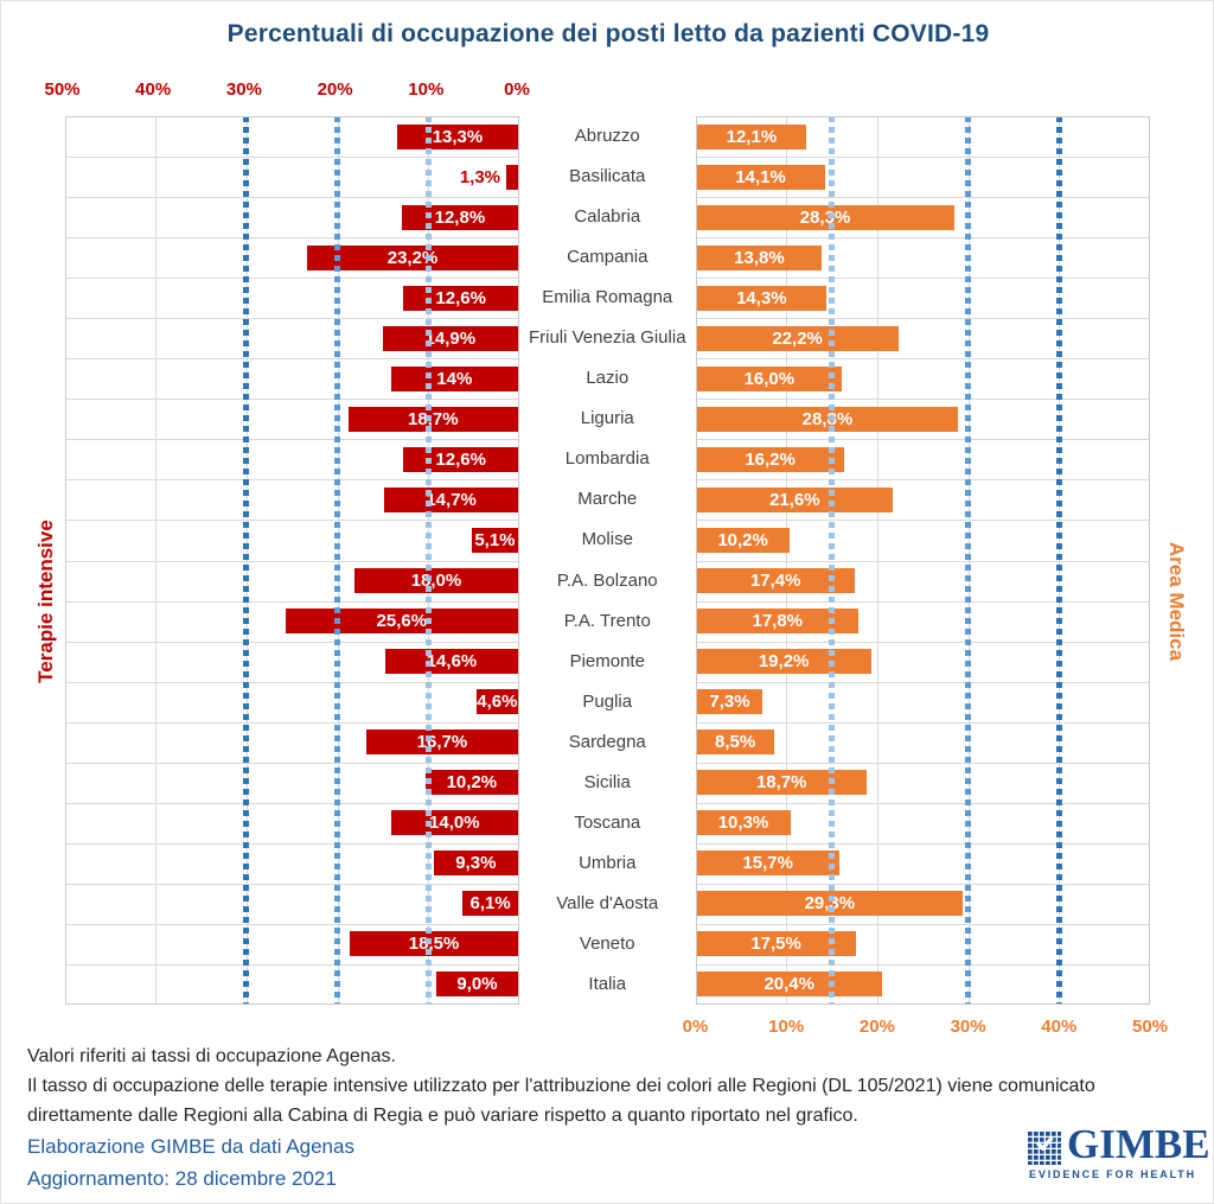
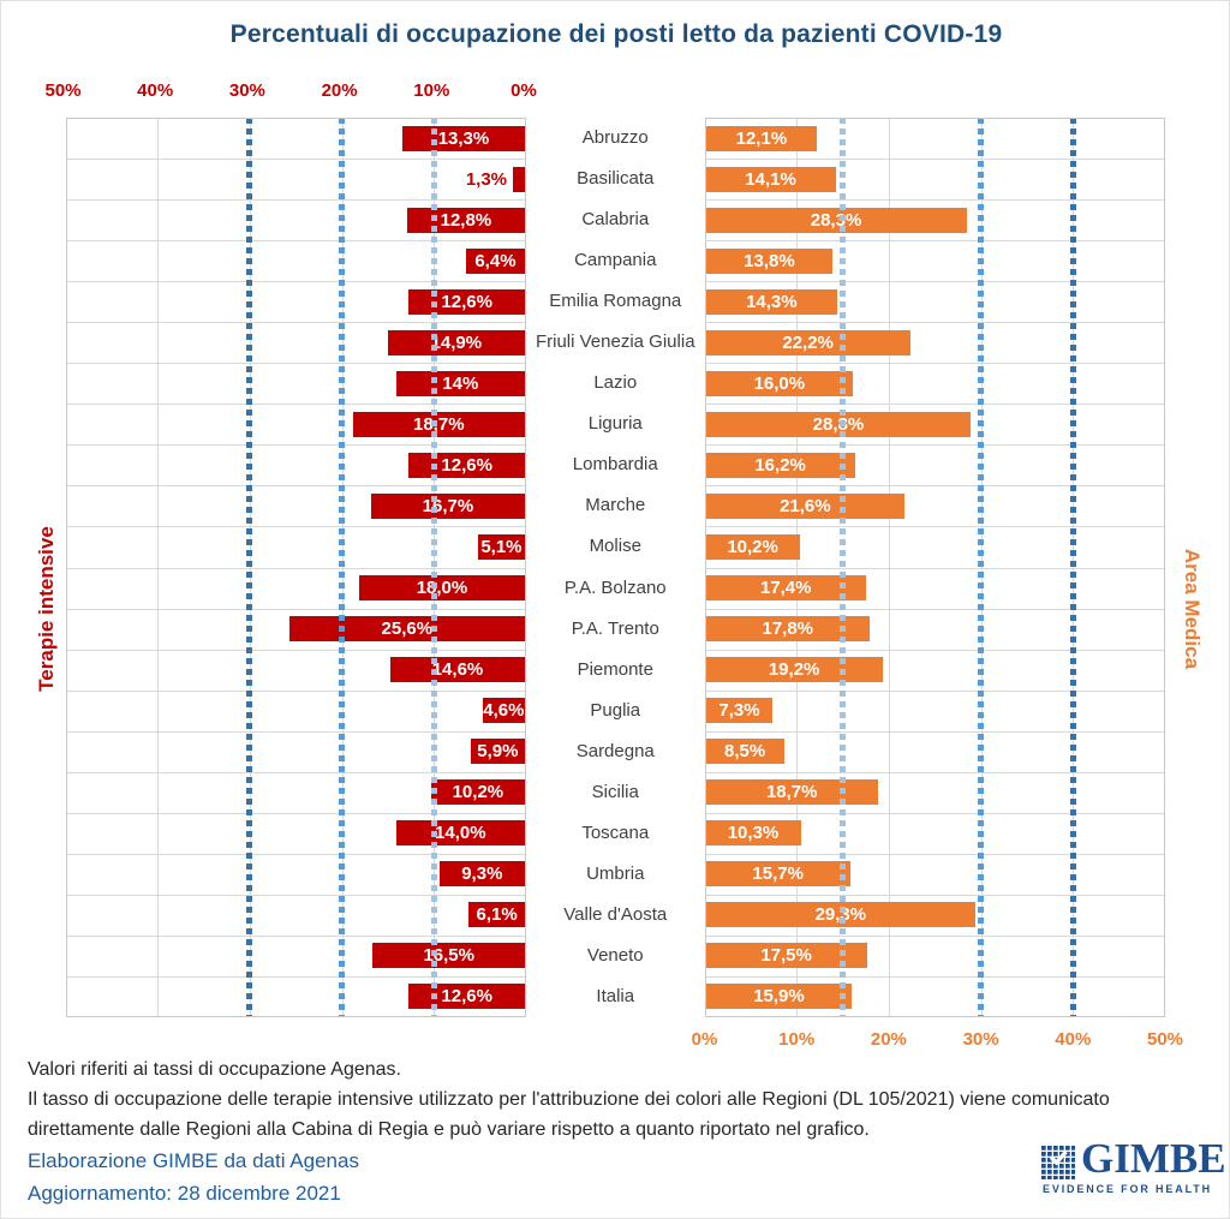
Terapie intensive/Campania: 23,2% -> 6,4%
Terapie intensive/Marche: 14,7% -> 16,7%
Terapie intensive/Sardegna: 16,7% -> 5,9%
Terapie intensive/Veneto: 18,5% -> 16,5%
Terapie intensive/Italia: 9,0% -> 12,6%
Area Medica/Italia: 20,4% -> 15,9%
